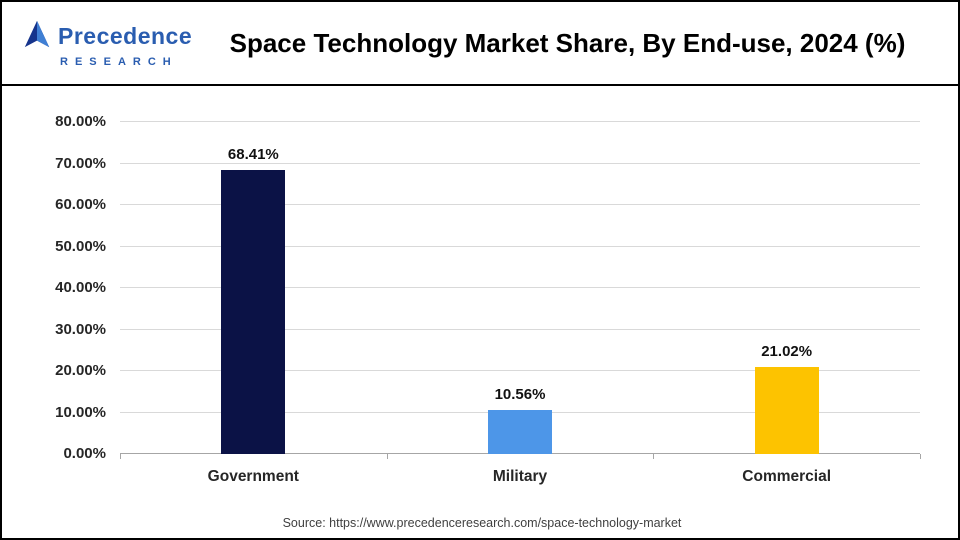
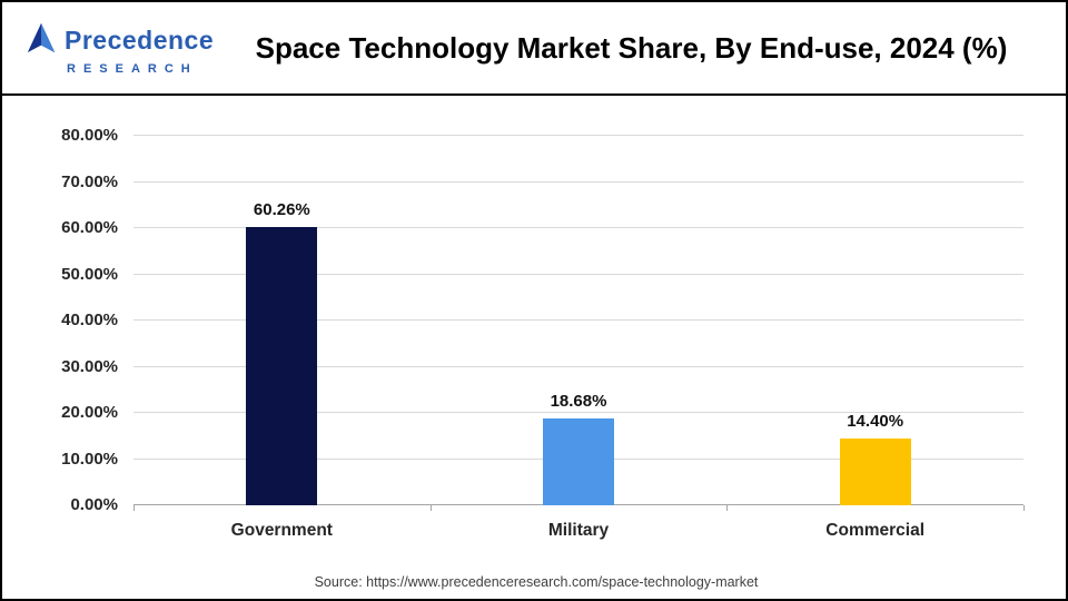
Government: 68.41% -> 60.26%
Military: 10.56% -> 18.68%
Commercial: 21.02% -> 14.40%
